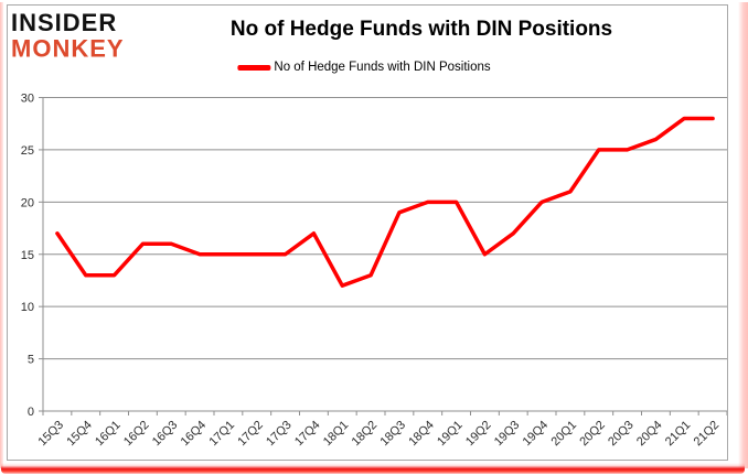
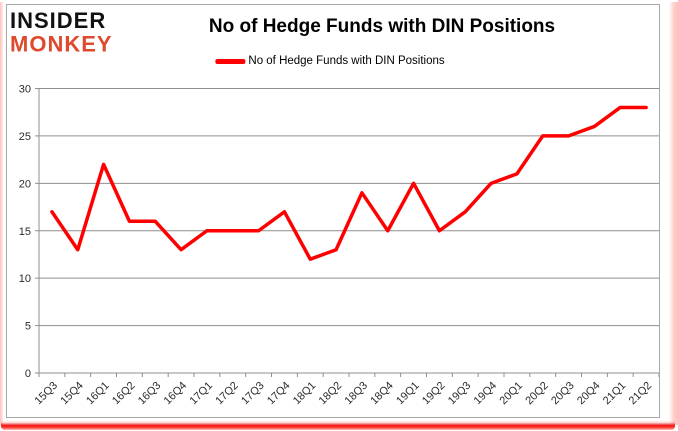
16Q1: 13 -> 22
16Q4: 15 -> 13
18Q4: 20 -> 15
